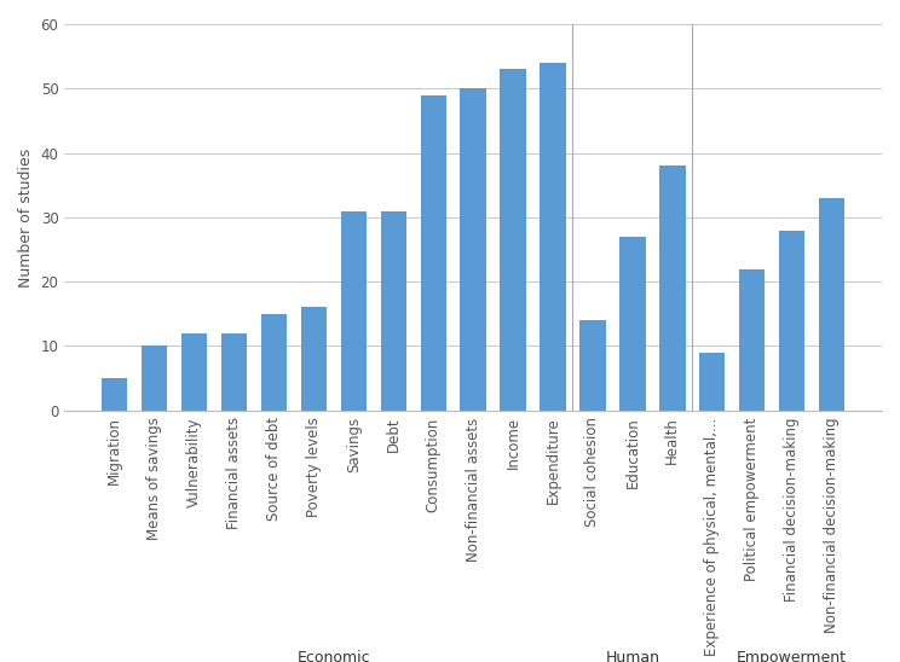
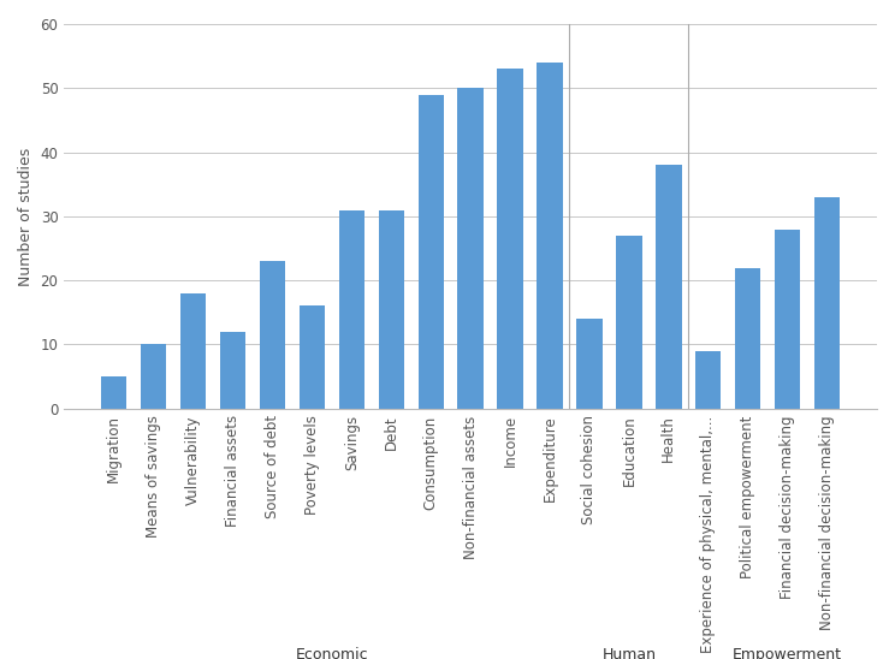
Vulnerability: 12 -> 18
Source of debt: 15 -> 23
